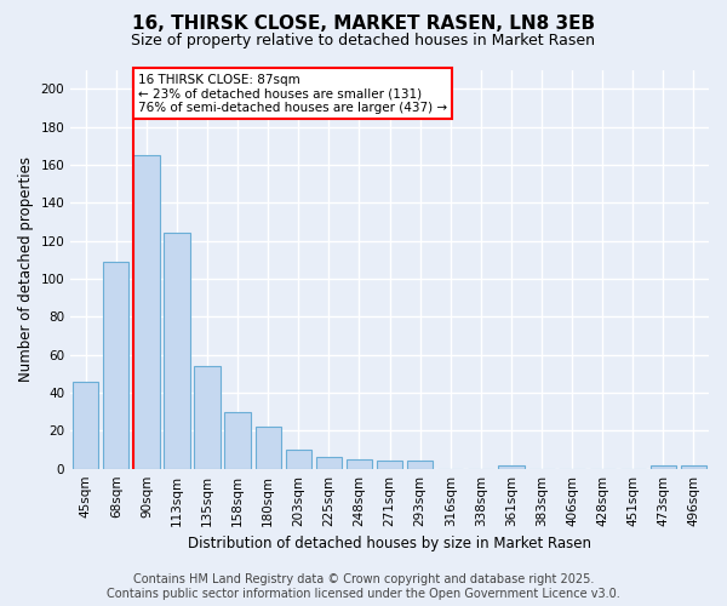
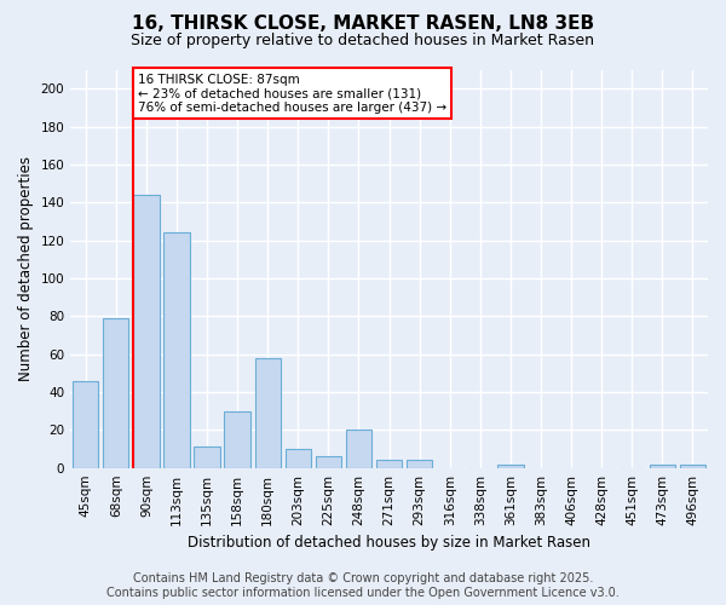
68sqm: 109 -> 79
90sqm: 165 -> 144
135sqm: 54 -> 11
180sqm: 22 -> 58
248sqm: 5 -> 20
